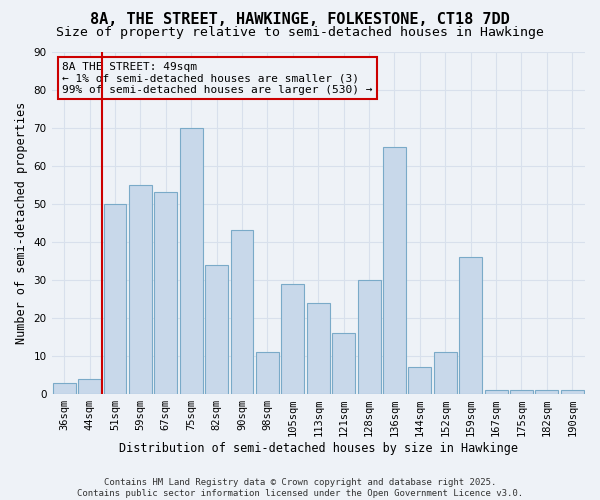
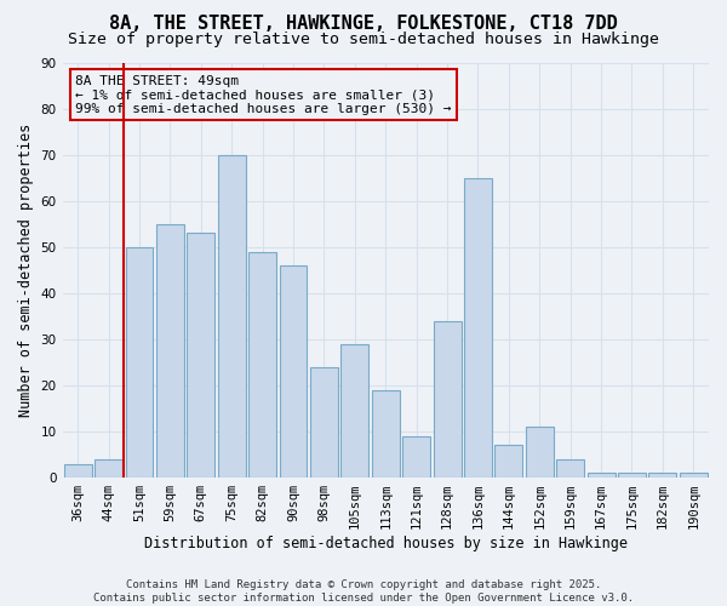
82sqm: 34 -> 49
90sqm: 43 -> 46
98sqm: 11 -> 24
113sqm: 24 -> 19
121sqm: 16 -> 9
128sqm: 30 -> 34
159sqm: 36 -> 4
